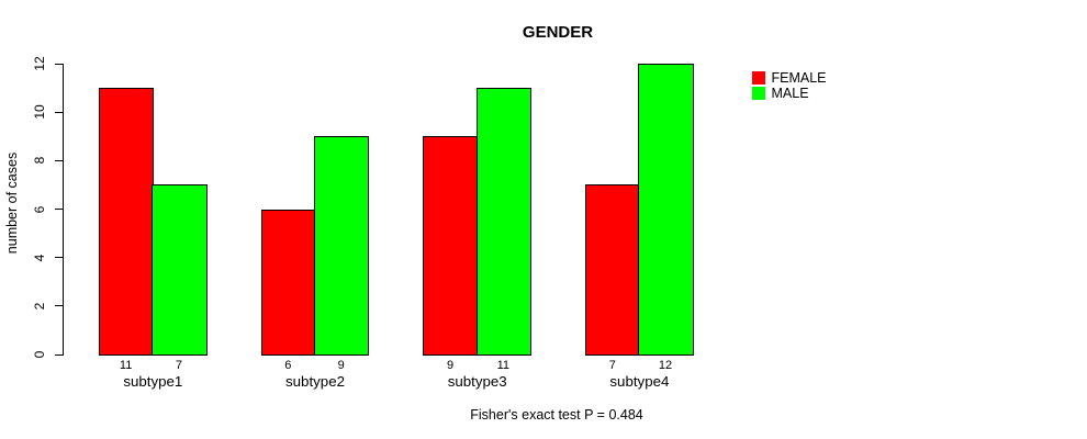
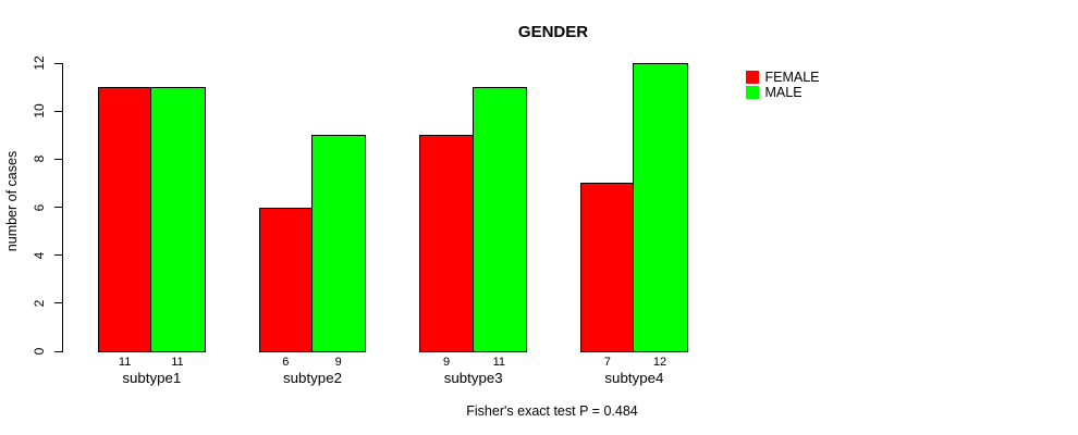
MALE/subtype1: 7 -> 11
